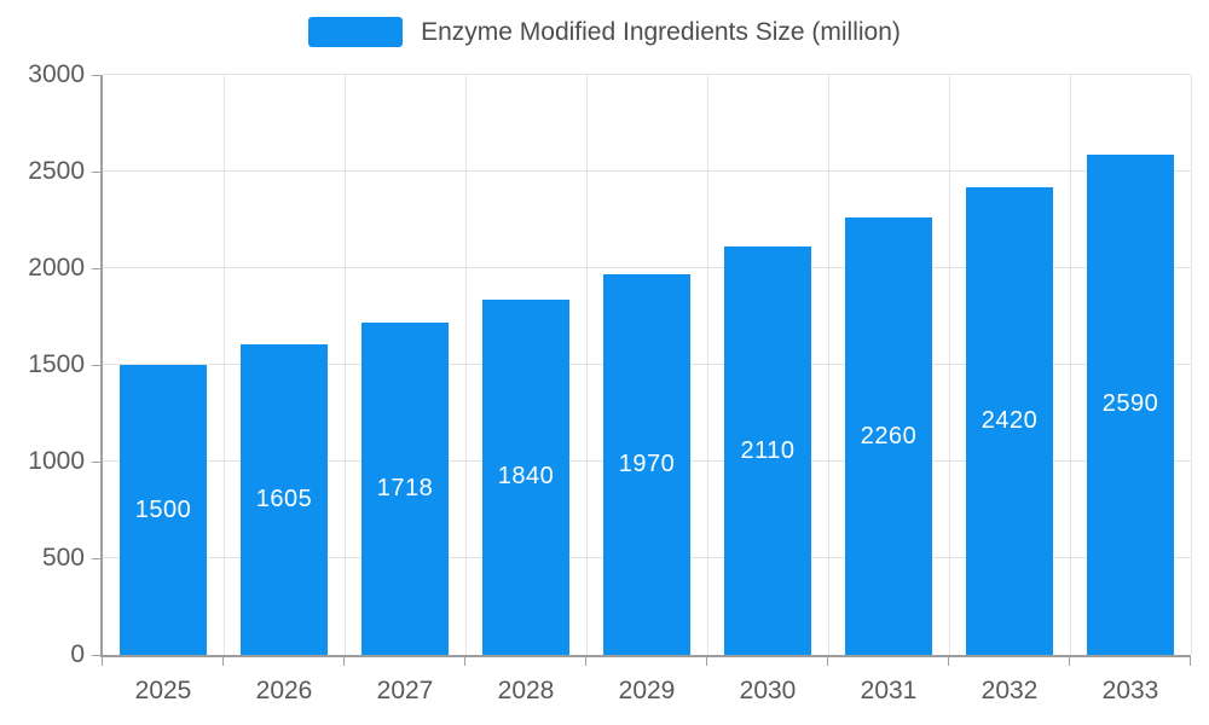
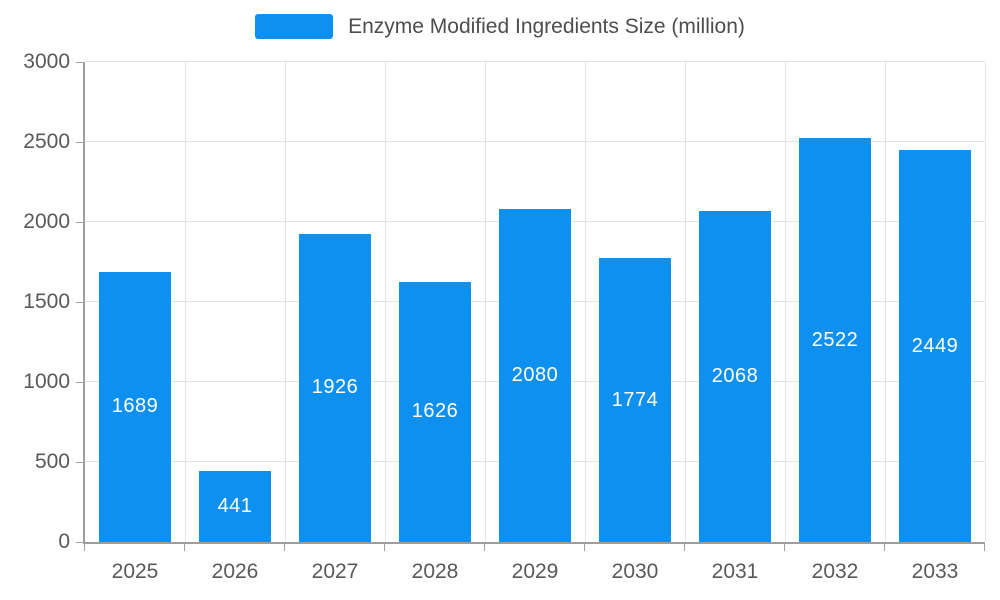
2025: 1500 -> 1689
2026: 1605 -> 441
2027: 1718 -> 1926
2028: 1840 -> 1626
2029: 1970 -> 2080
2030: 2110 -> 1774
2031: 2260 -> 2068
2032: 2420 -> 2522
2033: 2590 -> 2449
